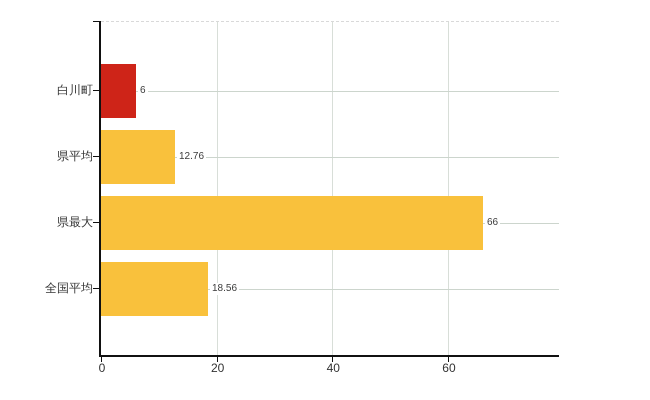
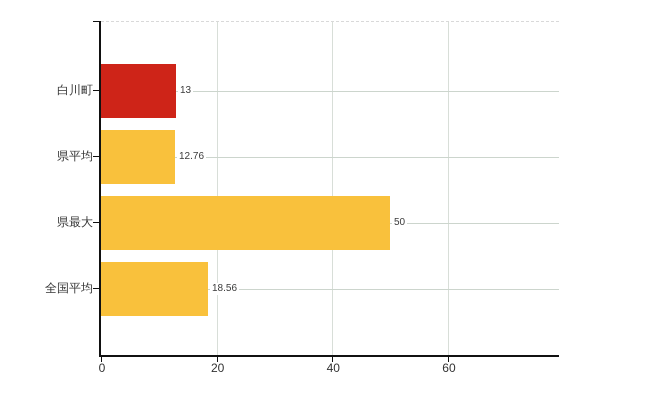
白川町: 6 -> 13
県最大: 66 -> 50
